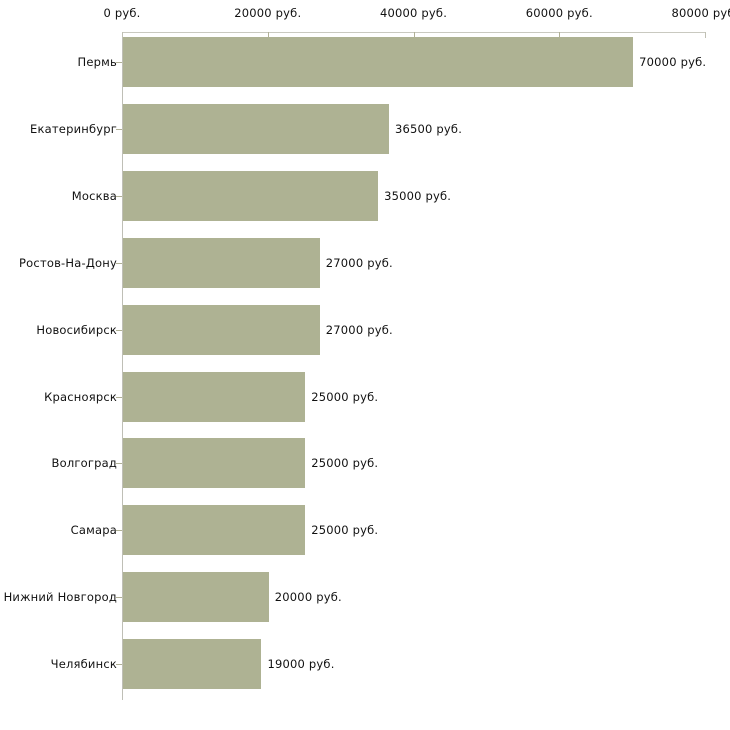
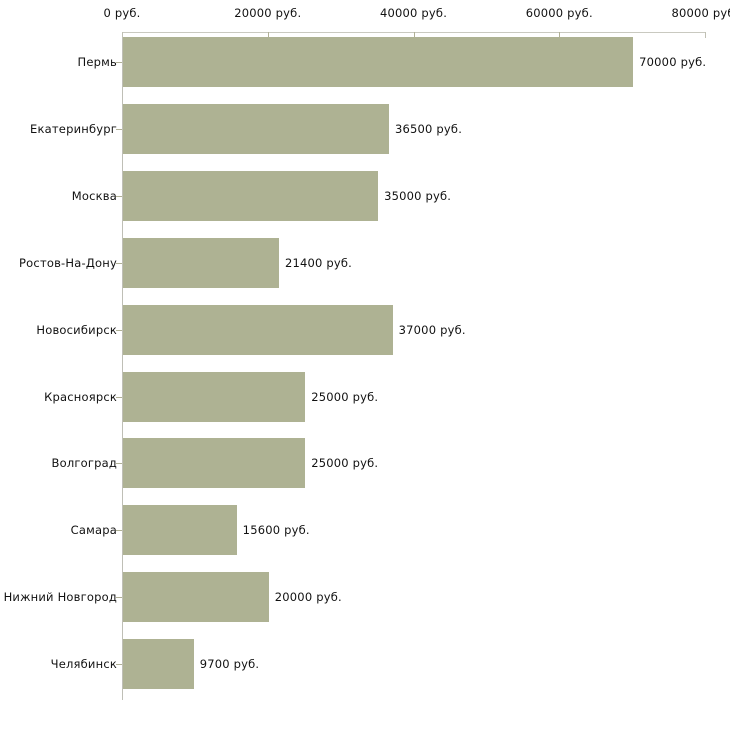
Ростов-На-Дону: 27000 -> 21400
Новосибирск: 27000 -> 37000
Самара: 25000 -> 15600
Челябинск: 19000 -> 9700
